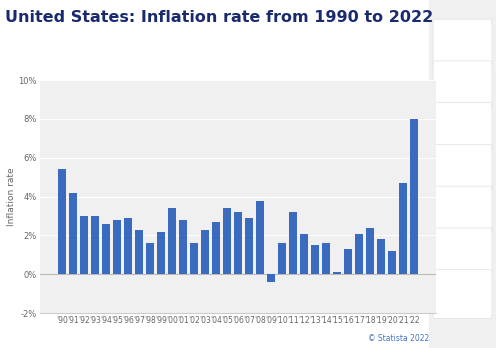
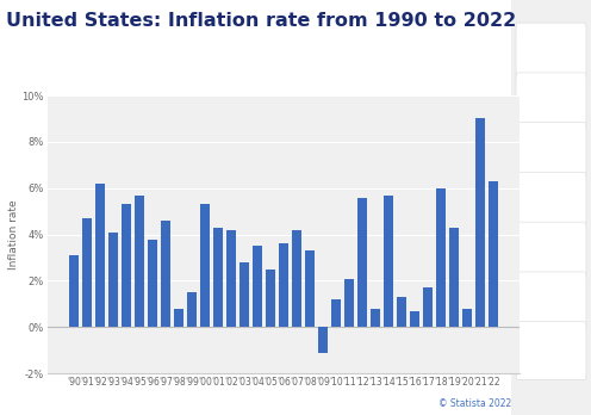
'90: 5.4% -> 3.1%
'91: 4.2% -> 4.7%
'92: 3.0% -> 6.2%
'93: 3.0% -> 4.1%
'94: 2.6% -> 5.3%
'95: 2.8% -> 5.7%
'96: 2.9% -> 3.8%
'97: 2.3% -> 4.6%
'98: 1.6% -> 0.8%
'99: 2.2% -> 1.5%
'00: 3.4% -> 5.3%
'01: 2.8% -> 4.3%
'02: 1.6% -> 4.2%
'03: 2.3% -> 2.8%
'04: 2.7% -> 3.5%
'05: 3.4% -> 2.5%
'06: 3.2% -> 3.6%
'07: 2.9% -> 4.2%
'08: 3.8% -> 3.3%
'09: -0.4% -> -1.1%
'10: 1.6% -> 1.2%
'11: 3.2% -> 2.1%
'12: 2.1% -> 5.6%
'13: 1.5% -> 0.8%
'14: 1.6% -> 5.7%
'15: 0.1% -> 1.3%
'16: 1.3% -> 0.7%
'17: 2.1% -> 1.7%
'18: 2.4% -> 6.0%
'19: 1.8% -> 4.3%
'20: 1.2% -> 0.8%
'21: 4.7% -> 9.0%
'22: 8.0% -> 6.3%
